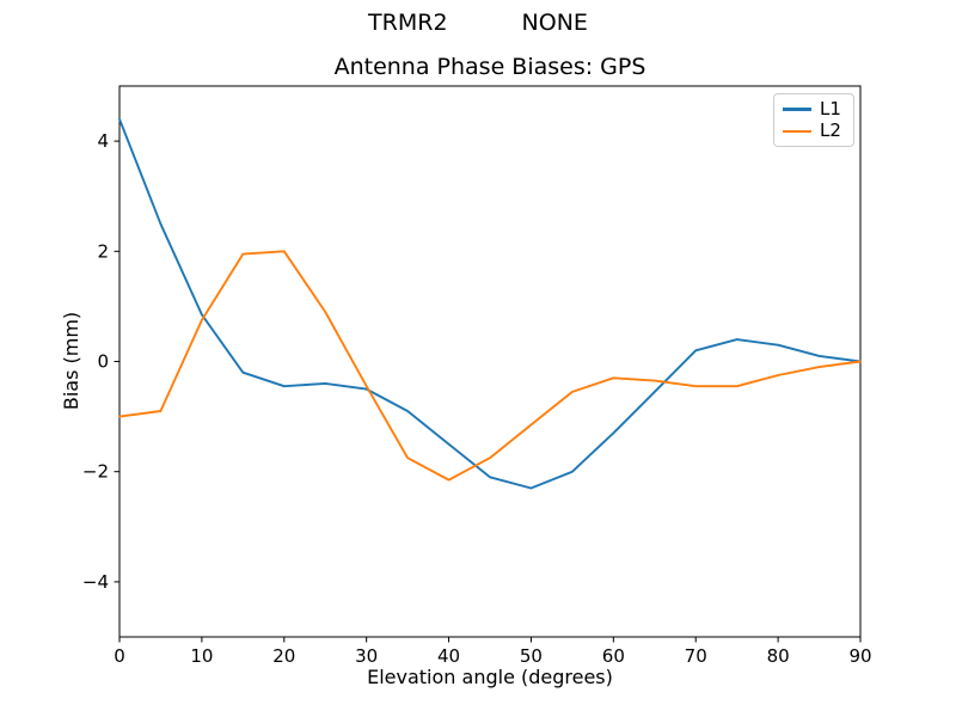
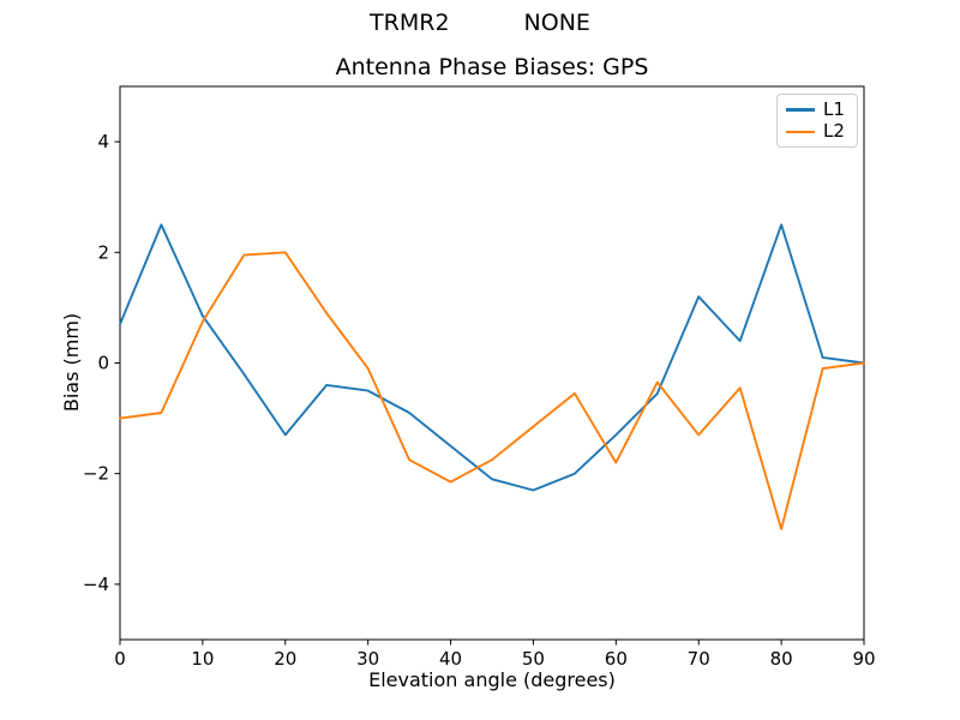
L1/0: 4.4 -> 0.7
L1/20: -0.5 -> -1.3
L2/30: -0.5 -> -0.1
L2/60: -0.3 -> -1.8
L1/70: 0.2 -> 1.2
L2/70: -0.5 -> -1.3
L1/80: 0.3 -> 2.5
L2/80: -0.2 -> -3.0
